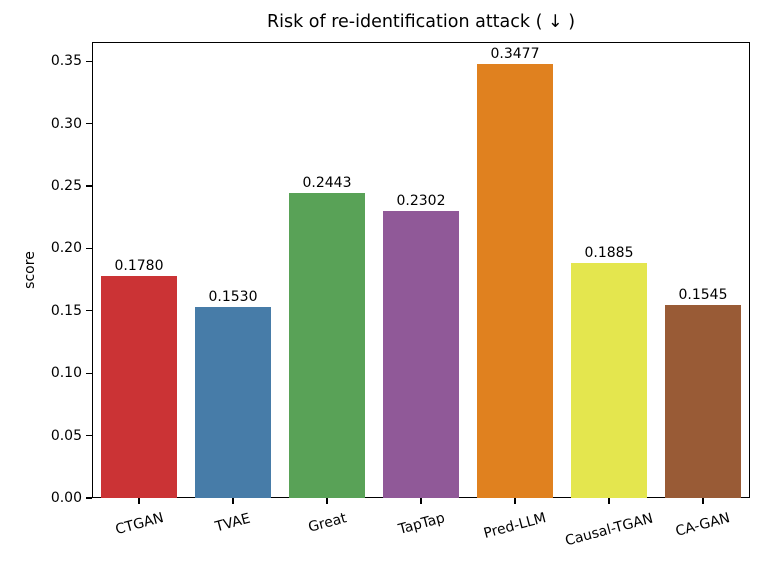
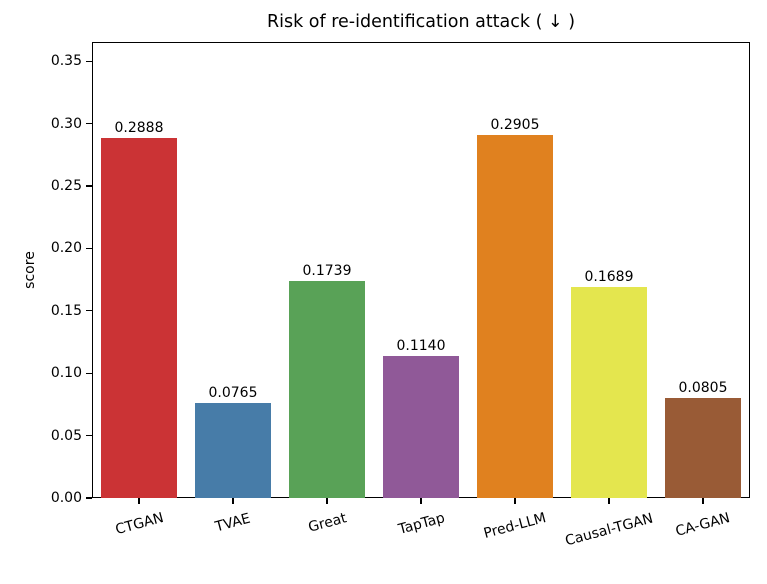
CTGAN: 0.1780 -> 0.2888
TVAE: 0.1530 -> 0.0765
Great: 0.2443 -> 0.1739
TapTap: 0.2302 -> 0.1140
Pred-LLM: 0.3477 -> 0.2905
Causal-TGAN: 0.1885 -> 0.1689
CA-GAN: 0.1545 -> 0.0805
